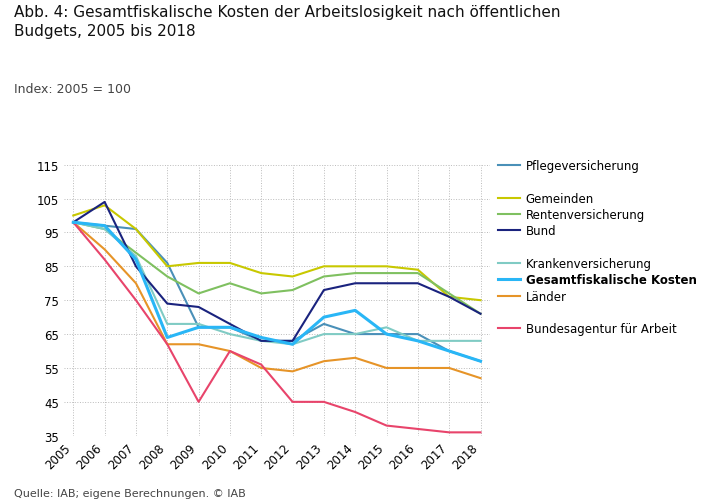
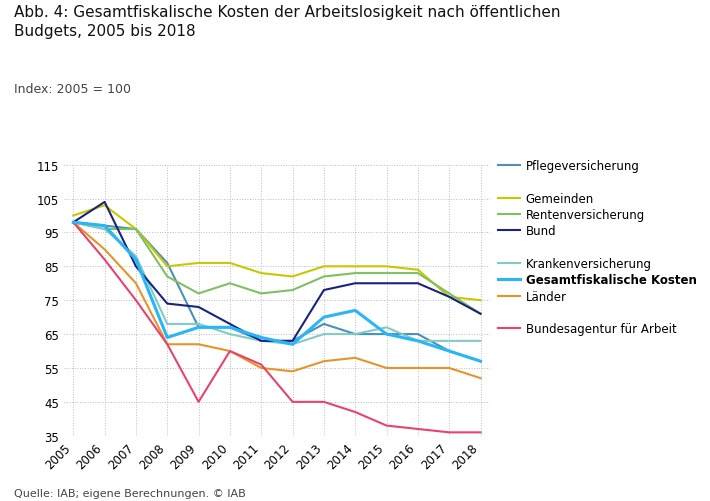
Rentenversicherung/2007: 89 -> 96
